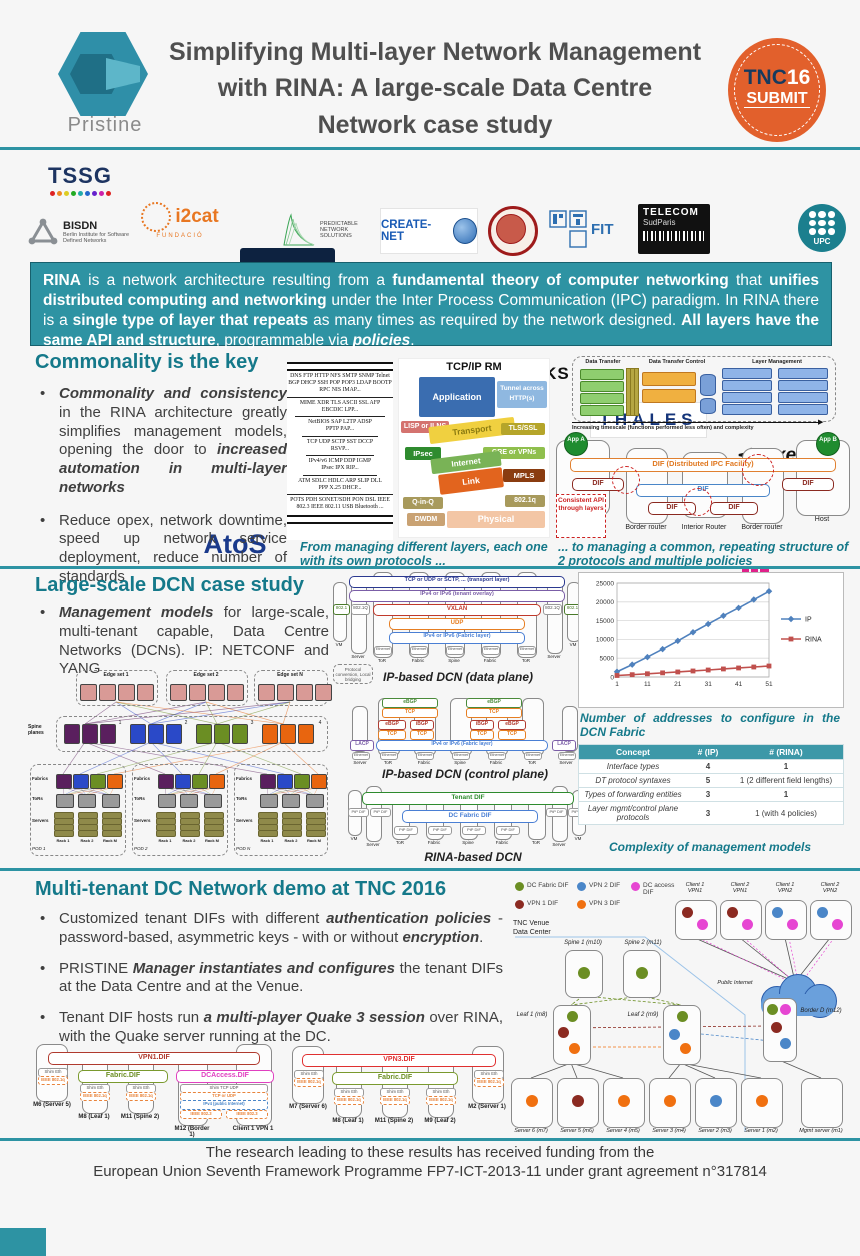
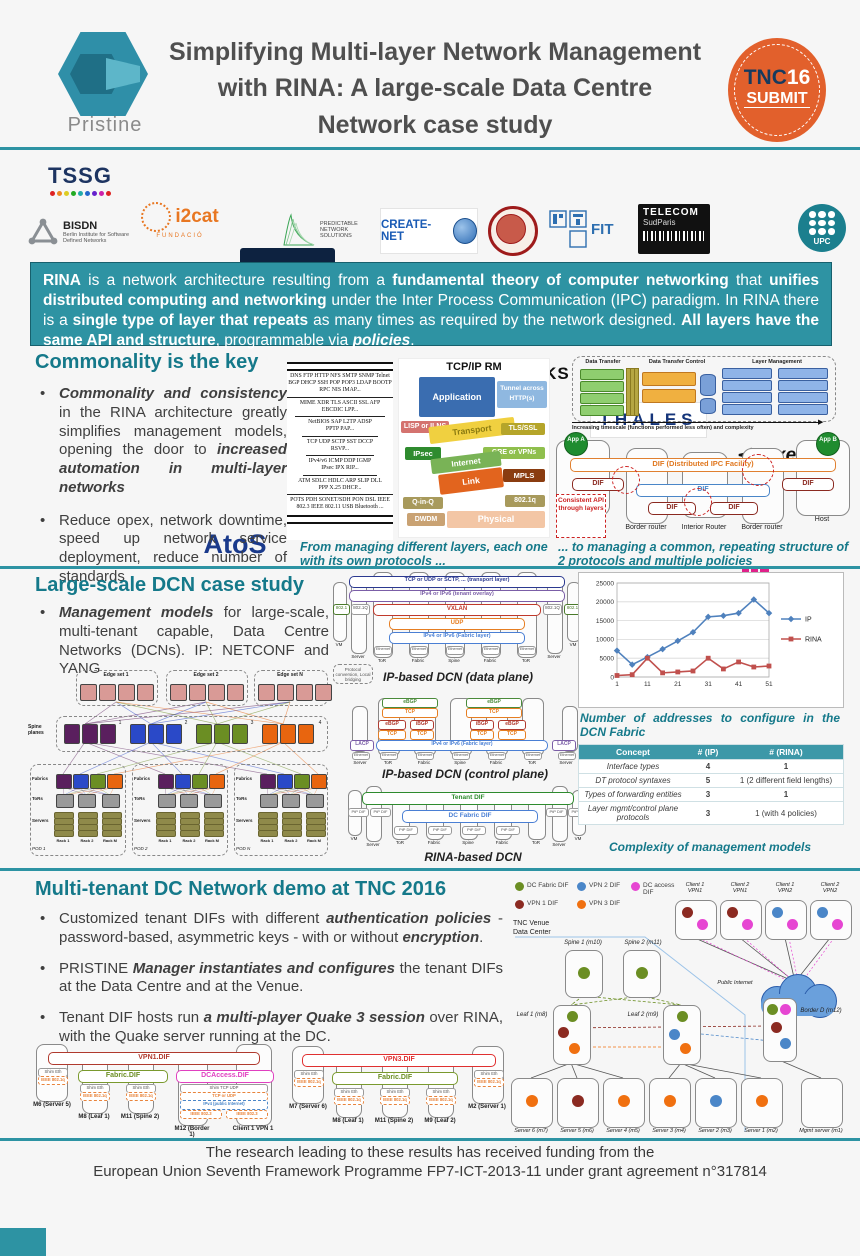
IP/1: 1000 -> 7000
RINA/11: 1000 -> 5000
IP/31: 14000 -> 16000
RINA/31: 2000 -> 5000
IP/41: 18000 -> 17000
RINA/41: 2000 -> 4000
IP/51: 23000 -> 17000
